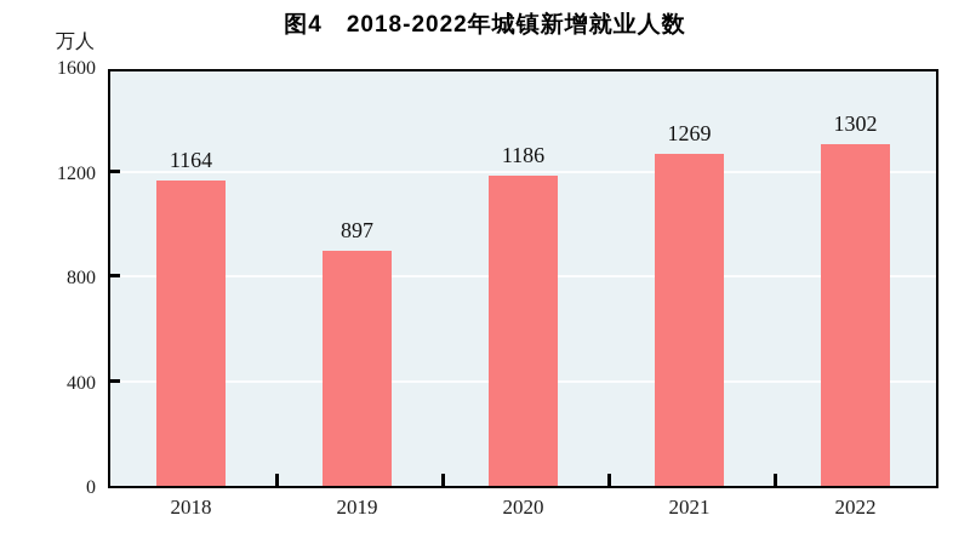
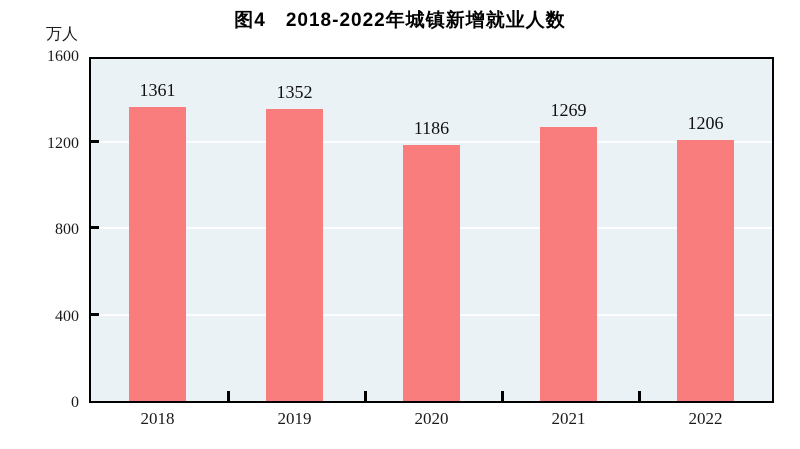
2018: 1164 -> 1361
2019: 897 -> 1352
2022: 1302 -> 1206
